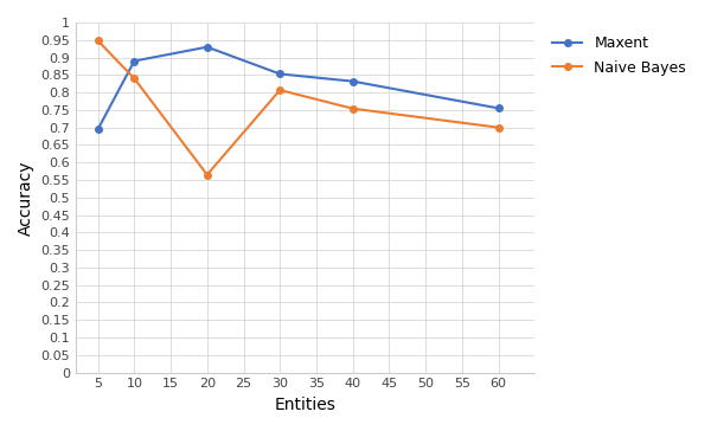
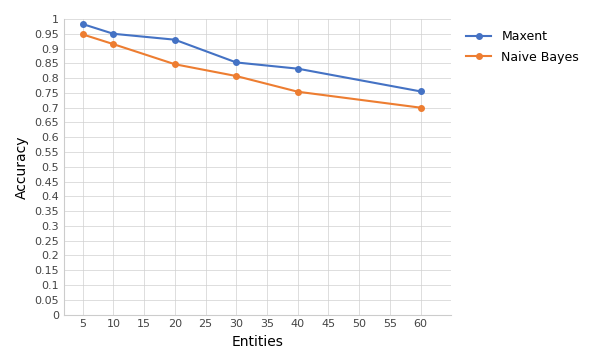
Maxent/5: 0.695 -> 0.983
Maxent/10: 0.890 -> 0.950
Naive Bayes/10: 0.840 -> 0.915
Naive Bayes/20: 0.565 -> 0.847
